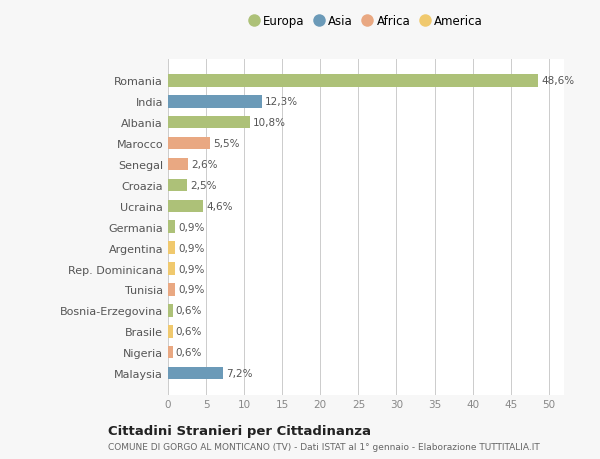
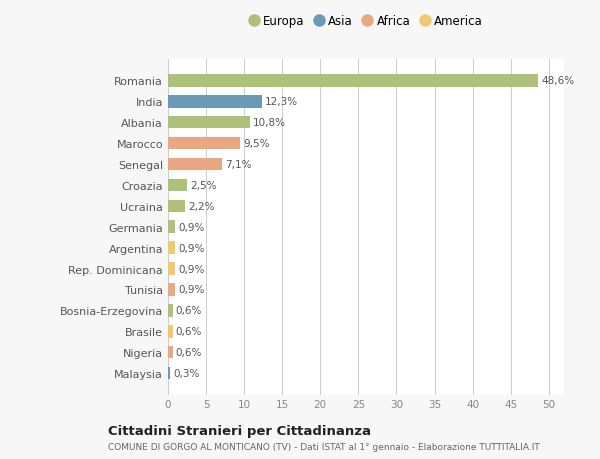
Marocco: 5,5% -> 9,5%
Senegal: 2,6% -> 7,1%
Ucraina: 4,6% -> 2,2%
Malaysia: 7,2% -> 0,3%
